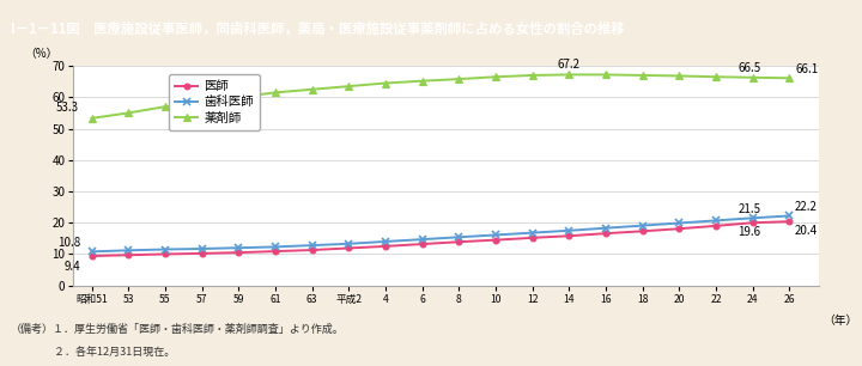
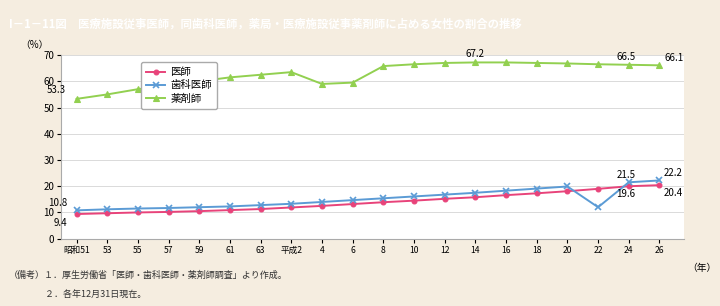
薬剤師/4: 64.5 -> 59.0
薬剤師/6: 65.2 -> 59.5
歯科医師/22: 20.7 -> 12.0
